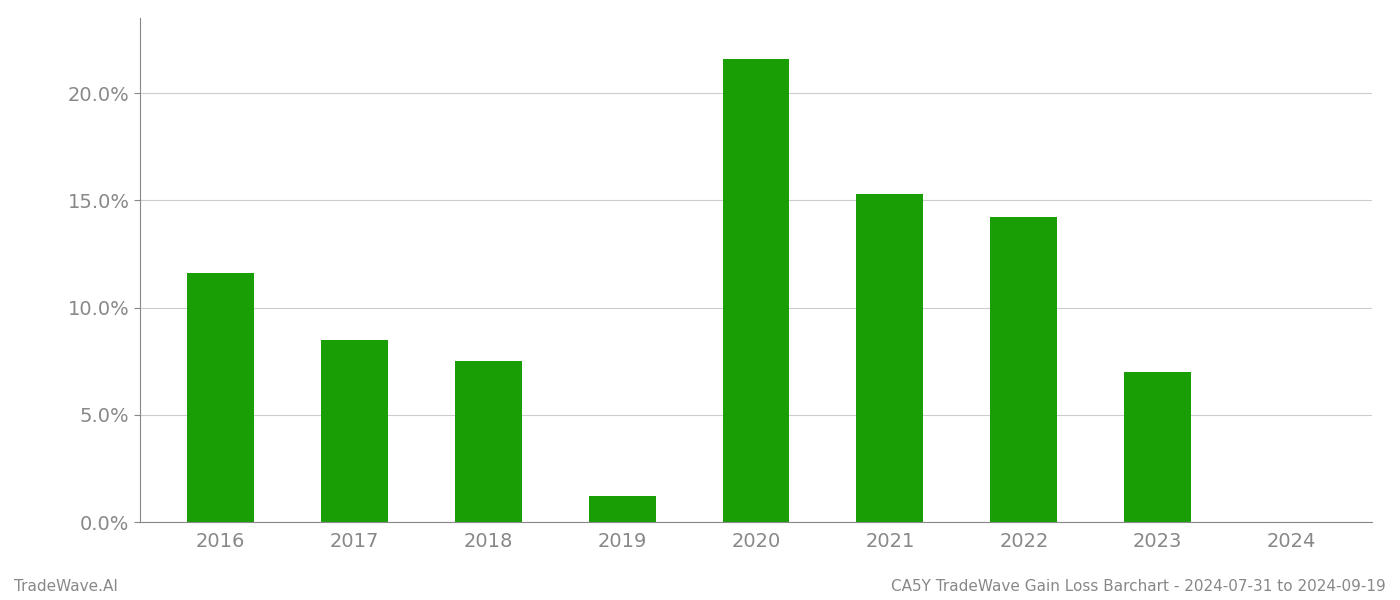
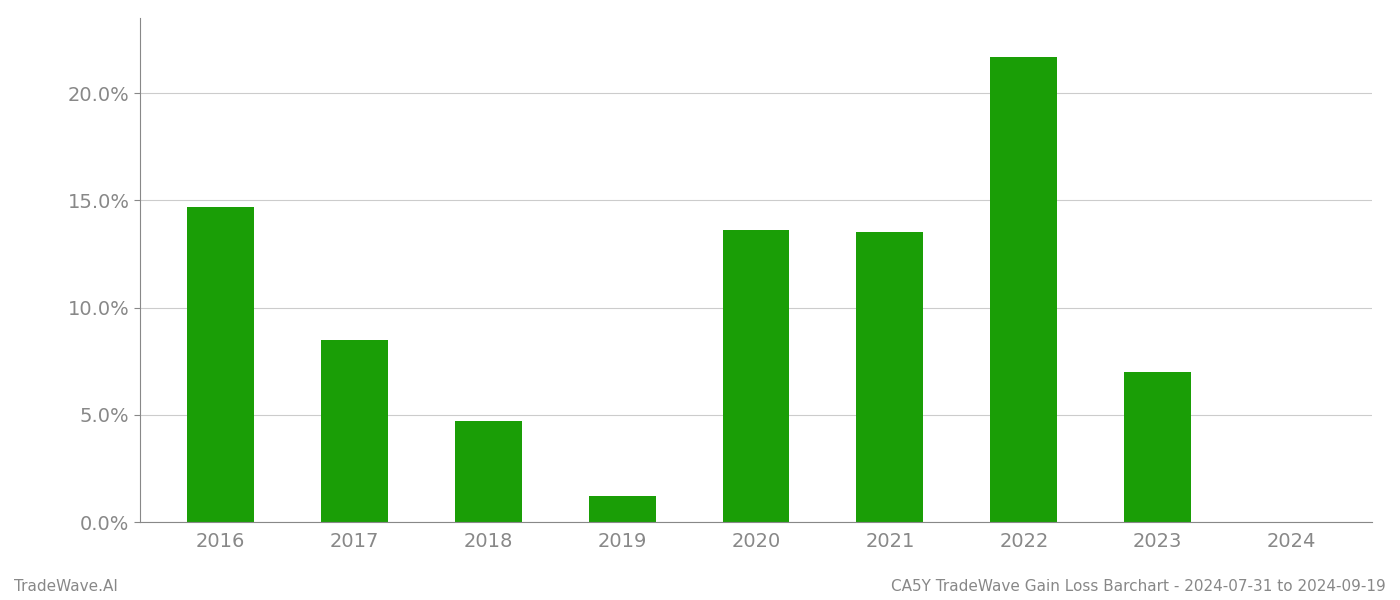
2016: 11.6% -> 14.7%
2018: 7.5% -> 4.7%
2020: 21.6% -> 13.6%
2021: 15.3% -> 13.5%
2022: 14.2% -> 21.7%
